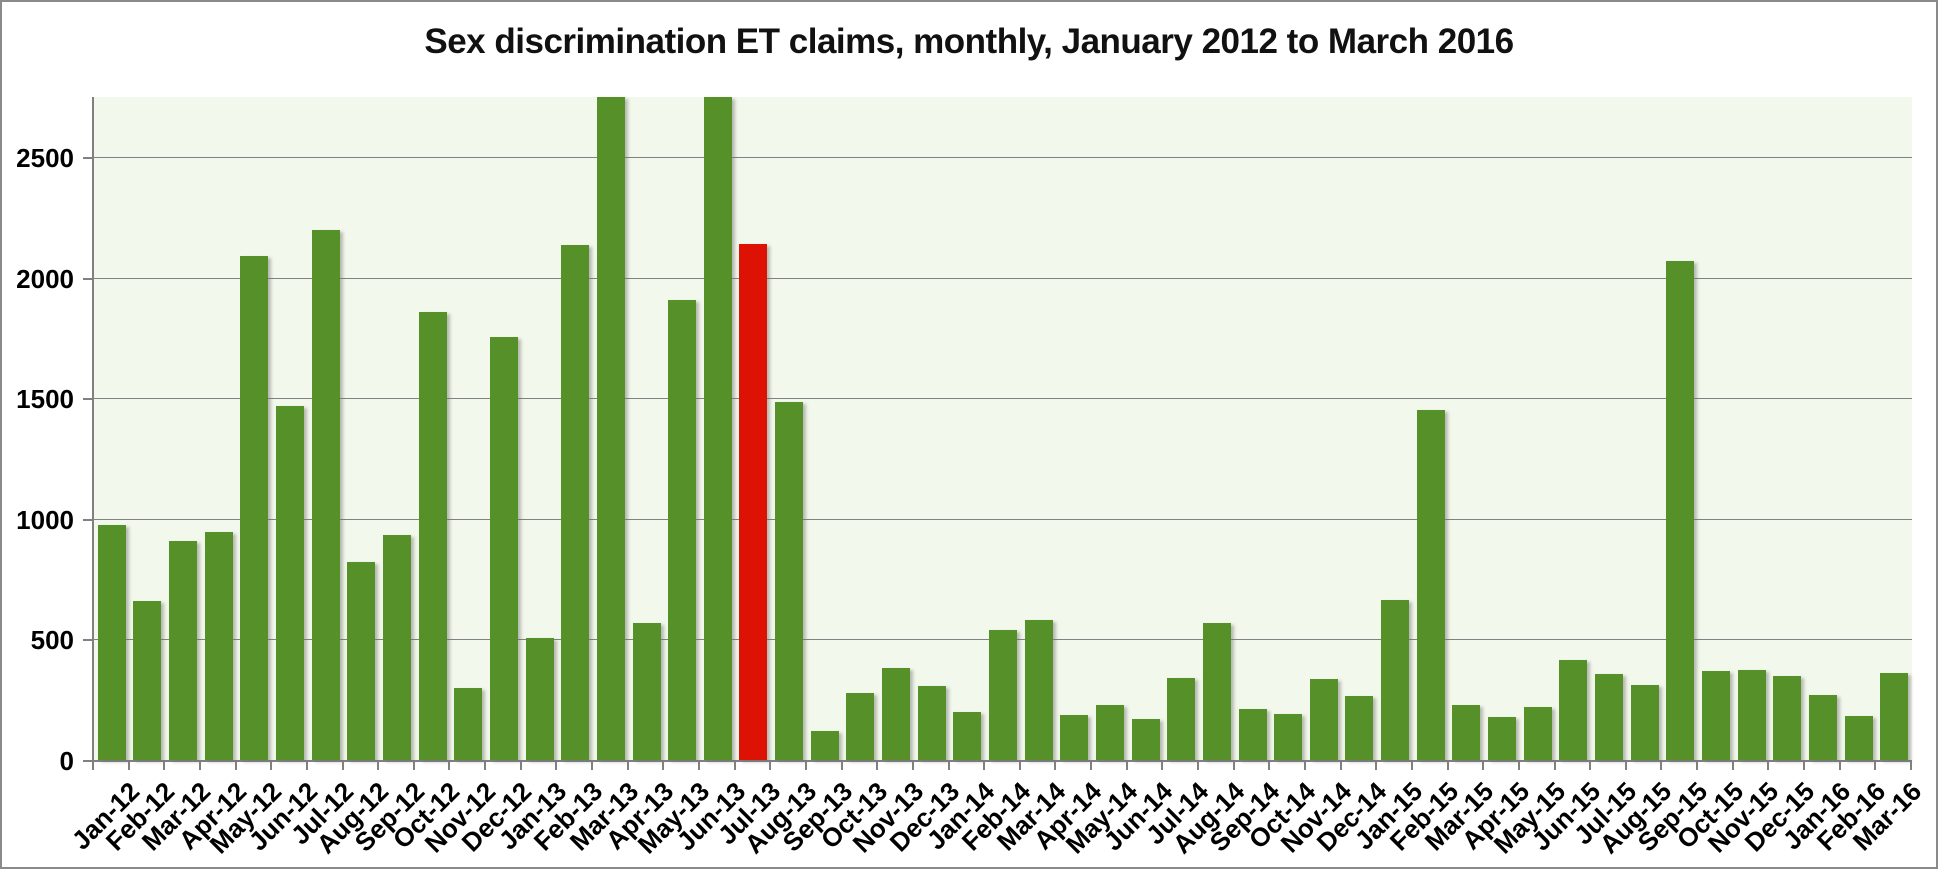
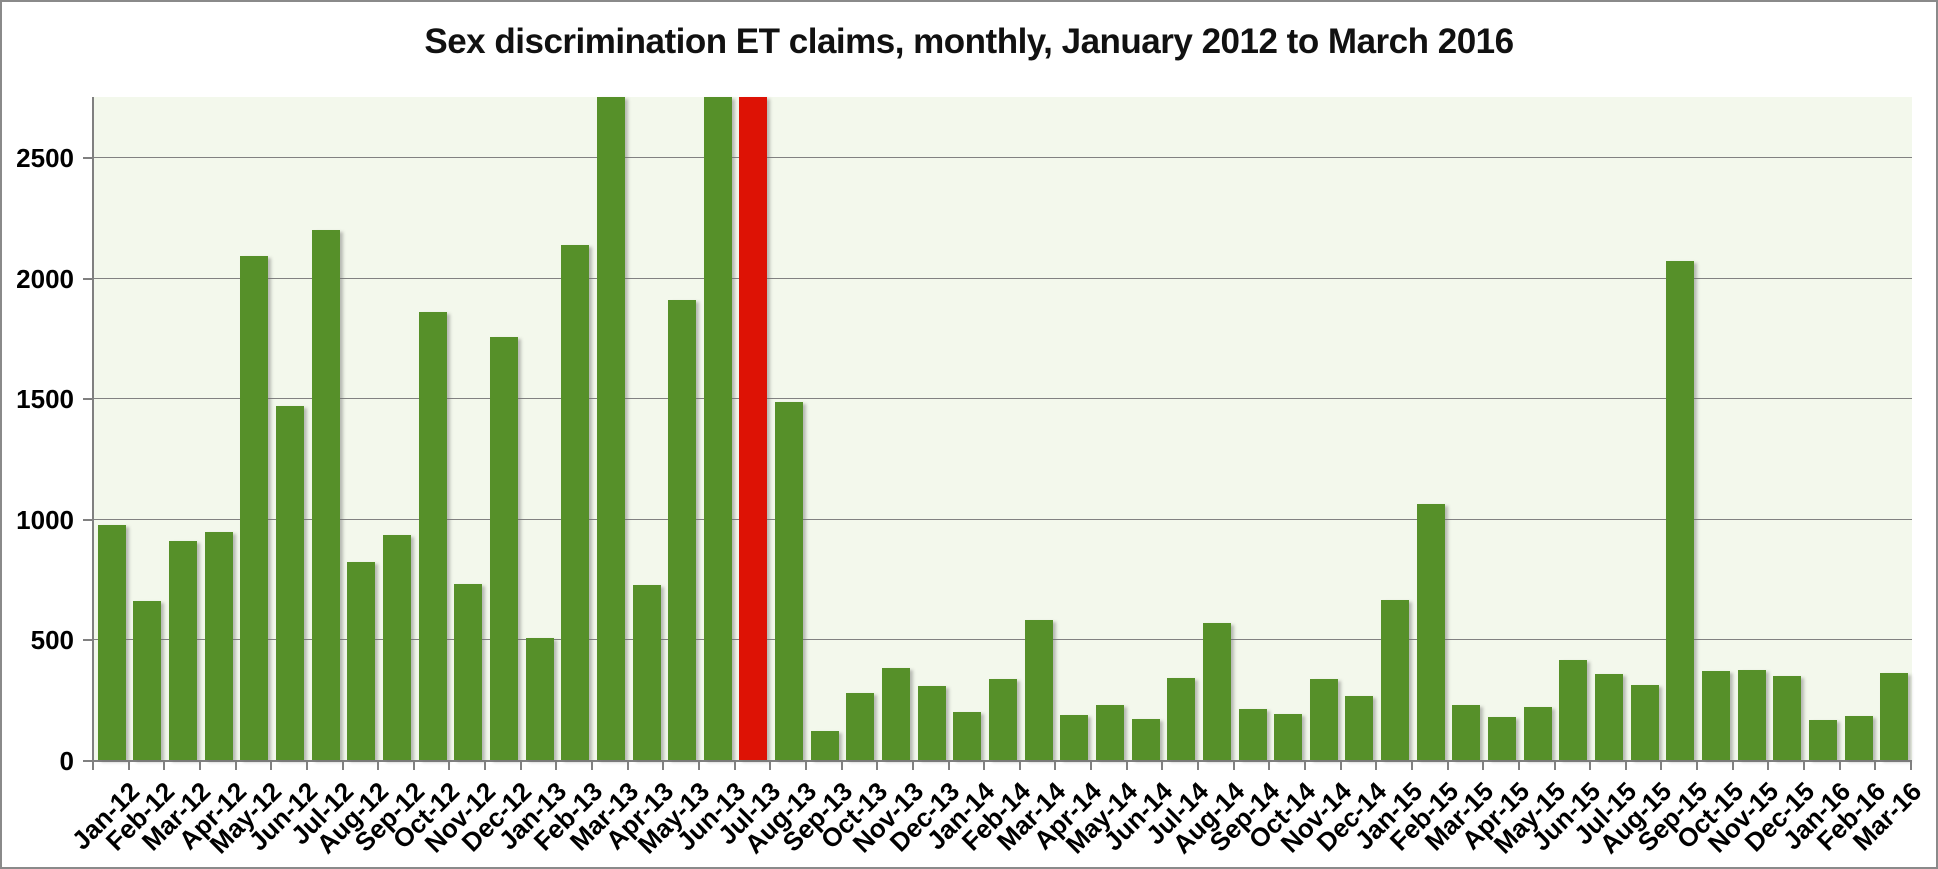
Nov-12: 300 -> 730
Apr-13: 570 -> 720
Jul-13: 2140 -> 2750
Feb-14: 540 -> 340
Feb-15: 1450 -> 1060
Jan-16: 270 -> 170
